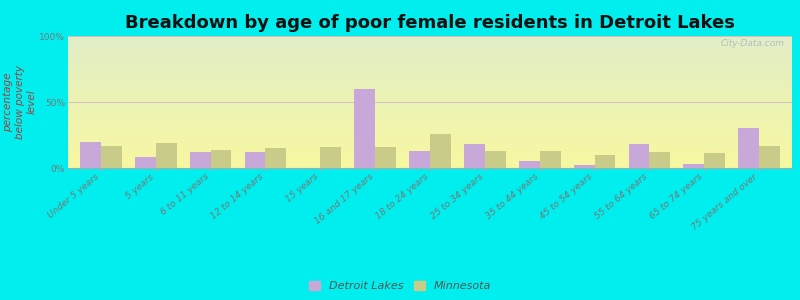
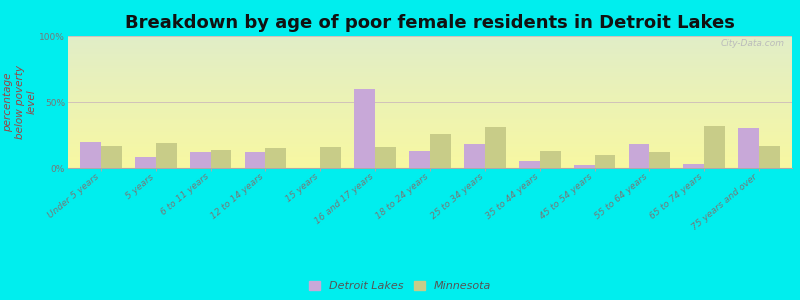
Minnesota/25 to 34 years: 13% -> 31%
Minnesota/65 to 74 years: 11% -> 32%
